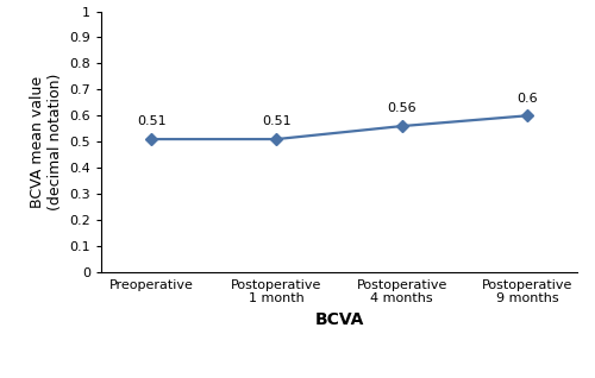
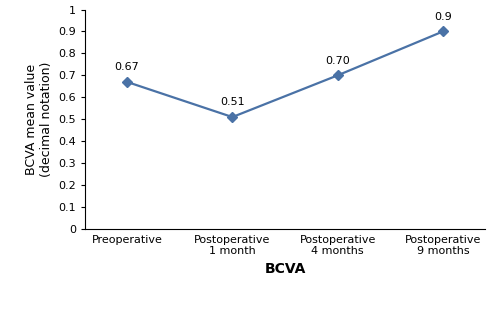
Preoperative: 0.51 -> 0.67
Postoperative 4 months: 0.56 -> 0.70
Postoperative 9 months: 0.6 -> 0.9
